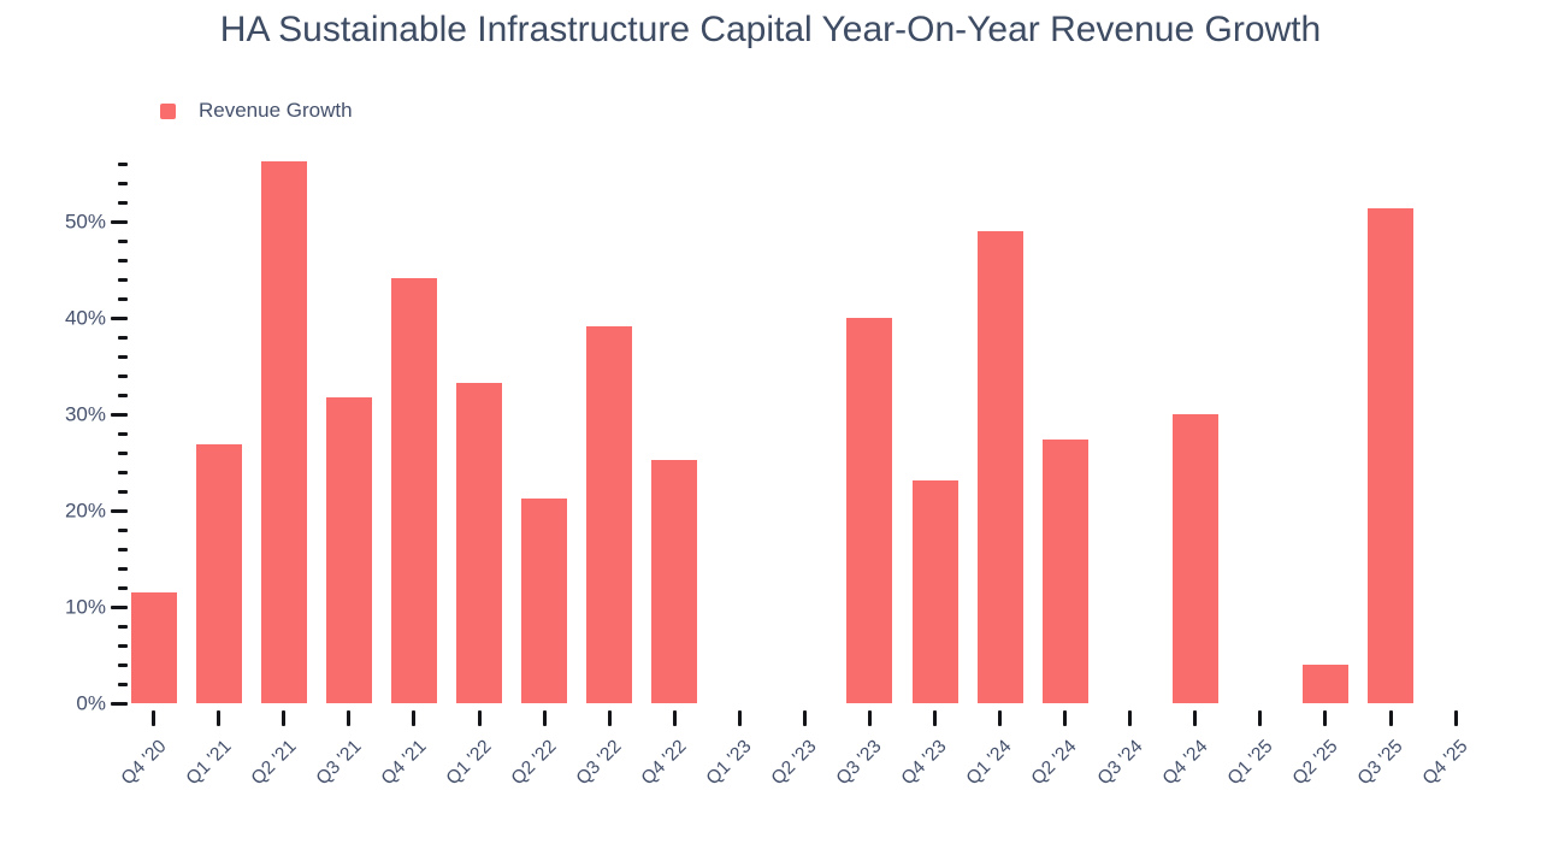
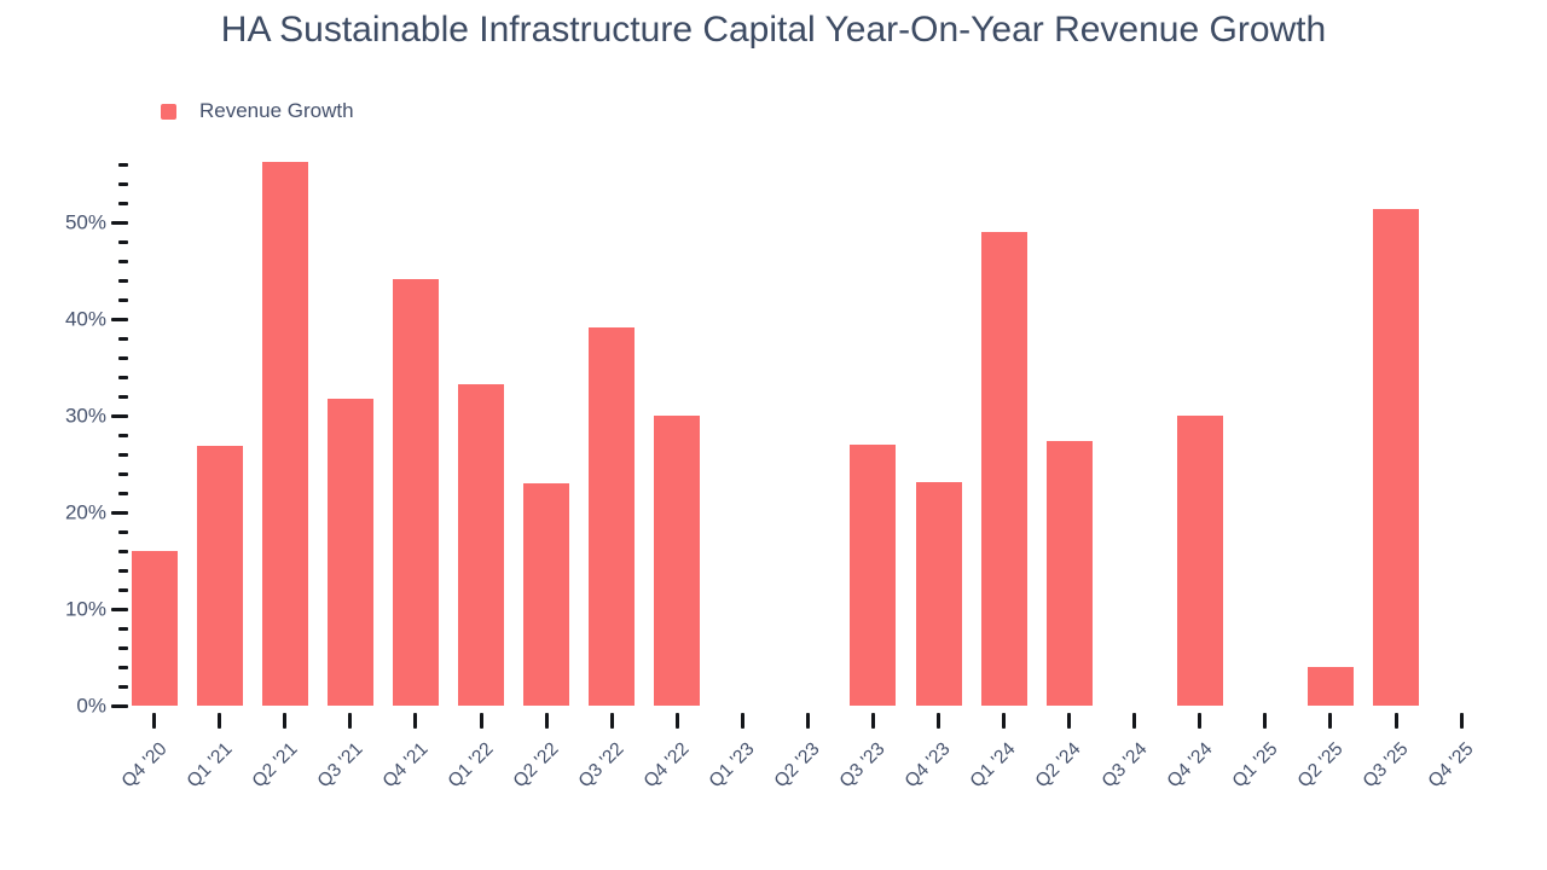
Q4 '20: 12% -> 16%
Q2 '22: 21% -> 23%
Q4 '22: 25% -> 30%
Q3 '23: 40% -> 27%
